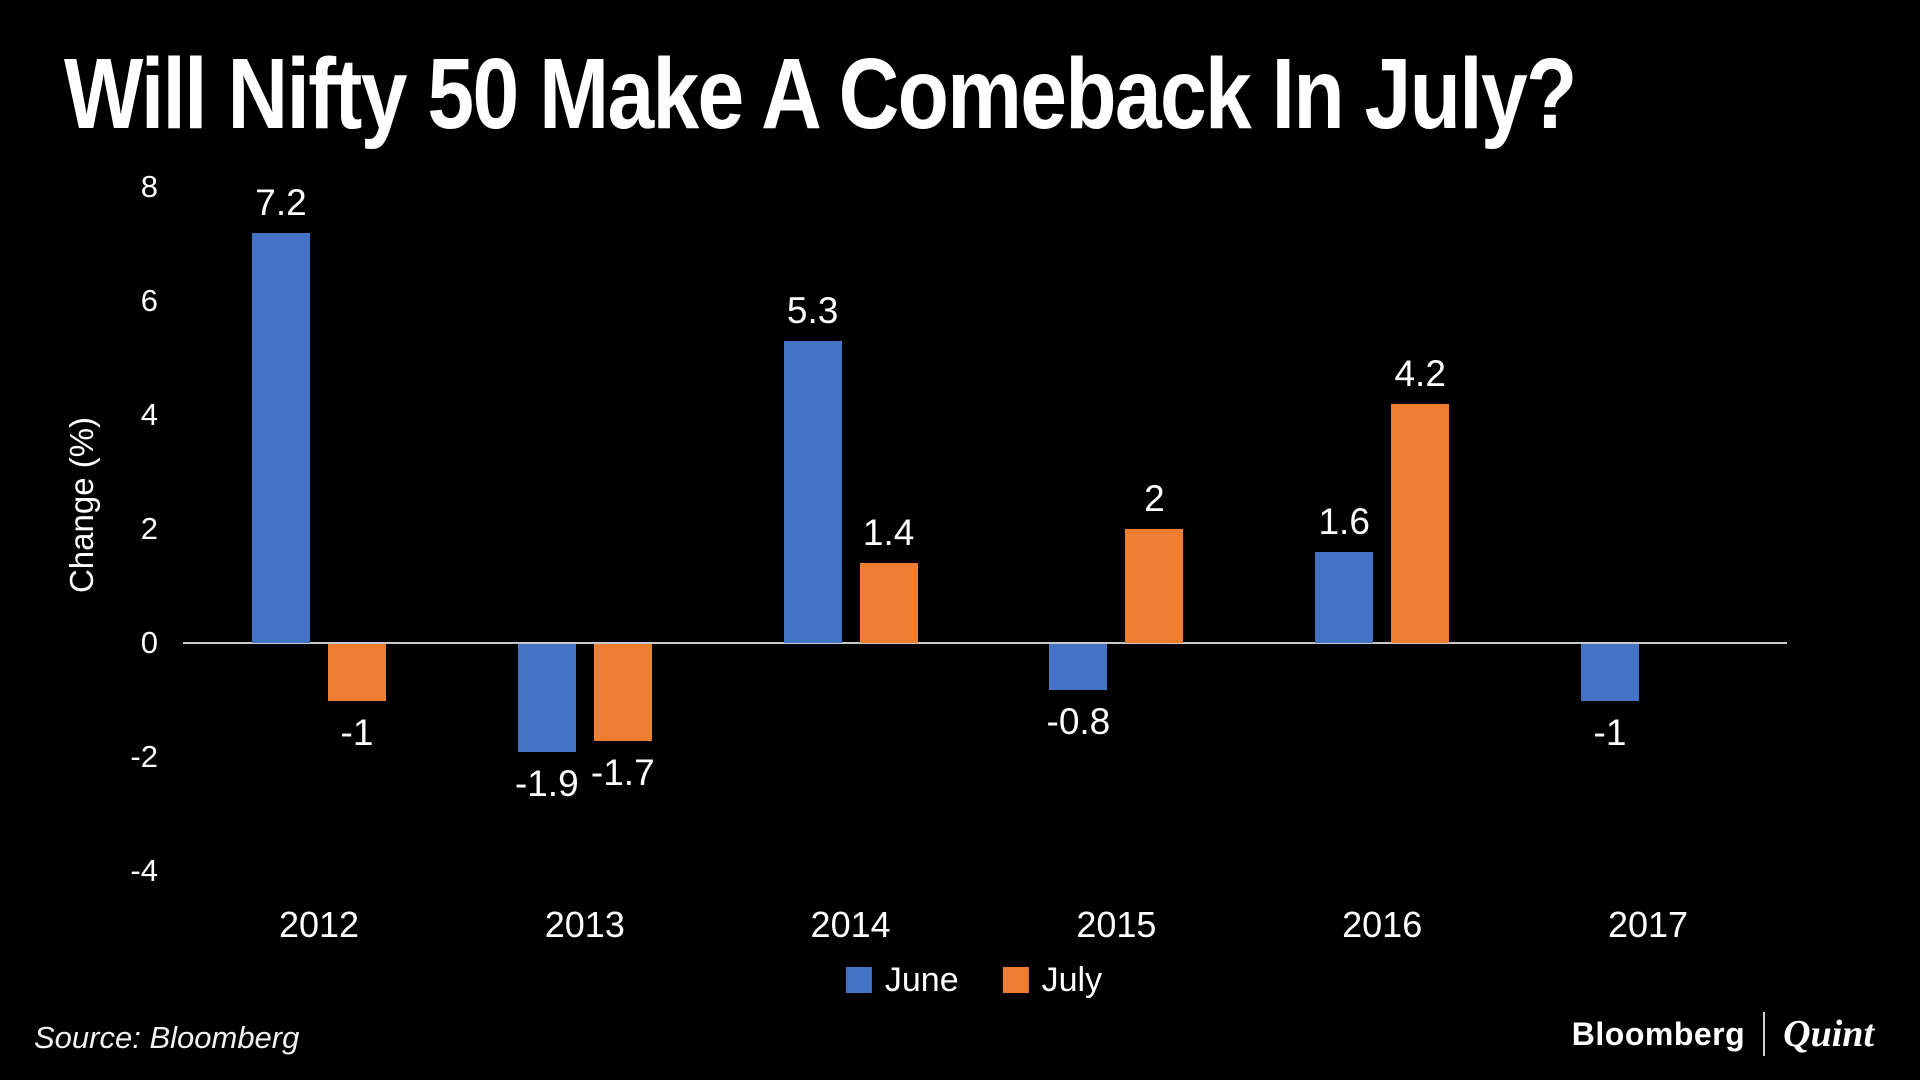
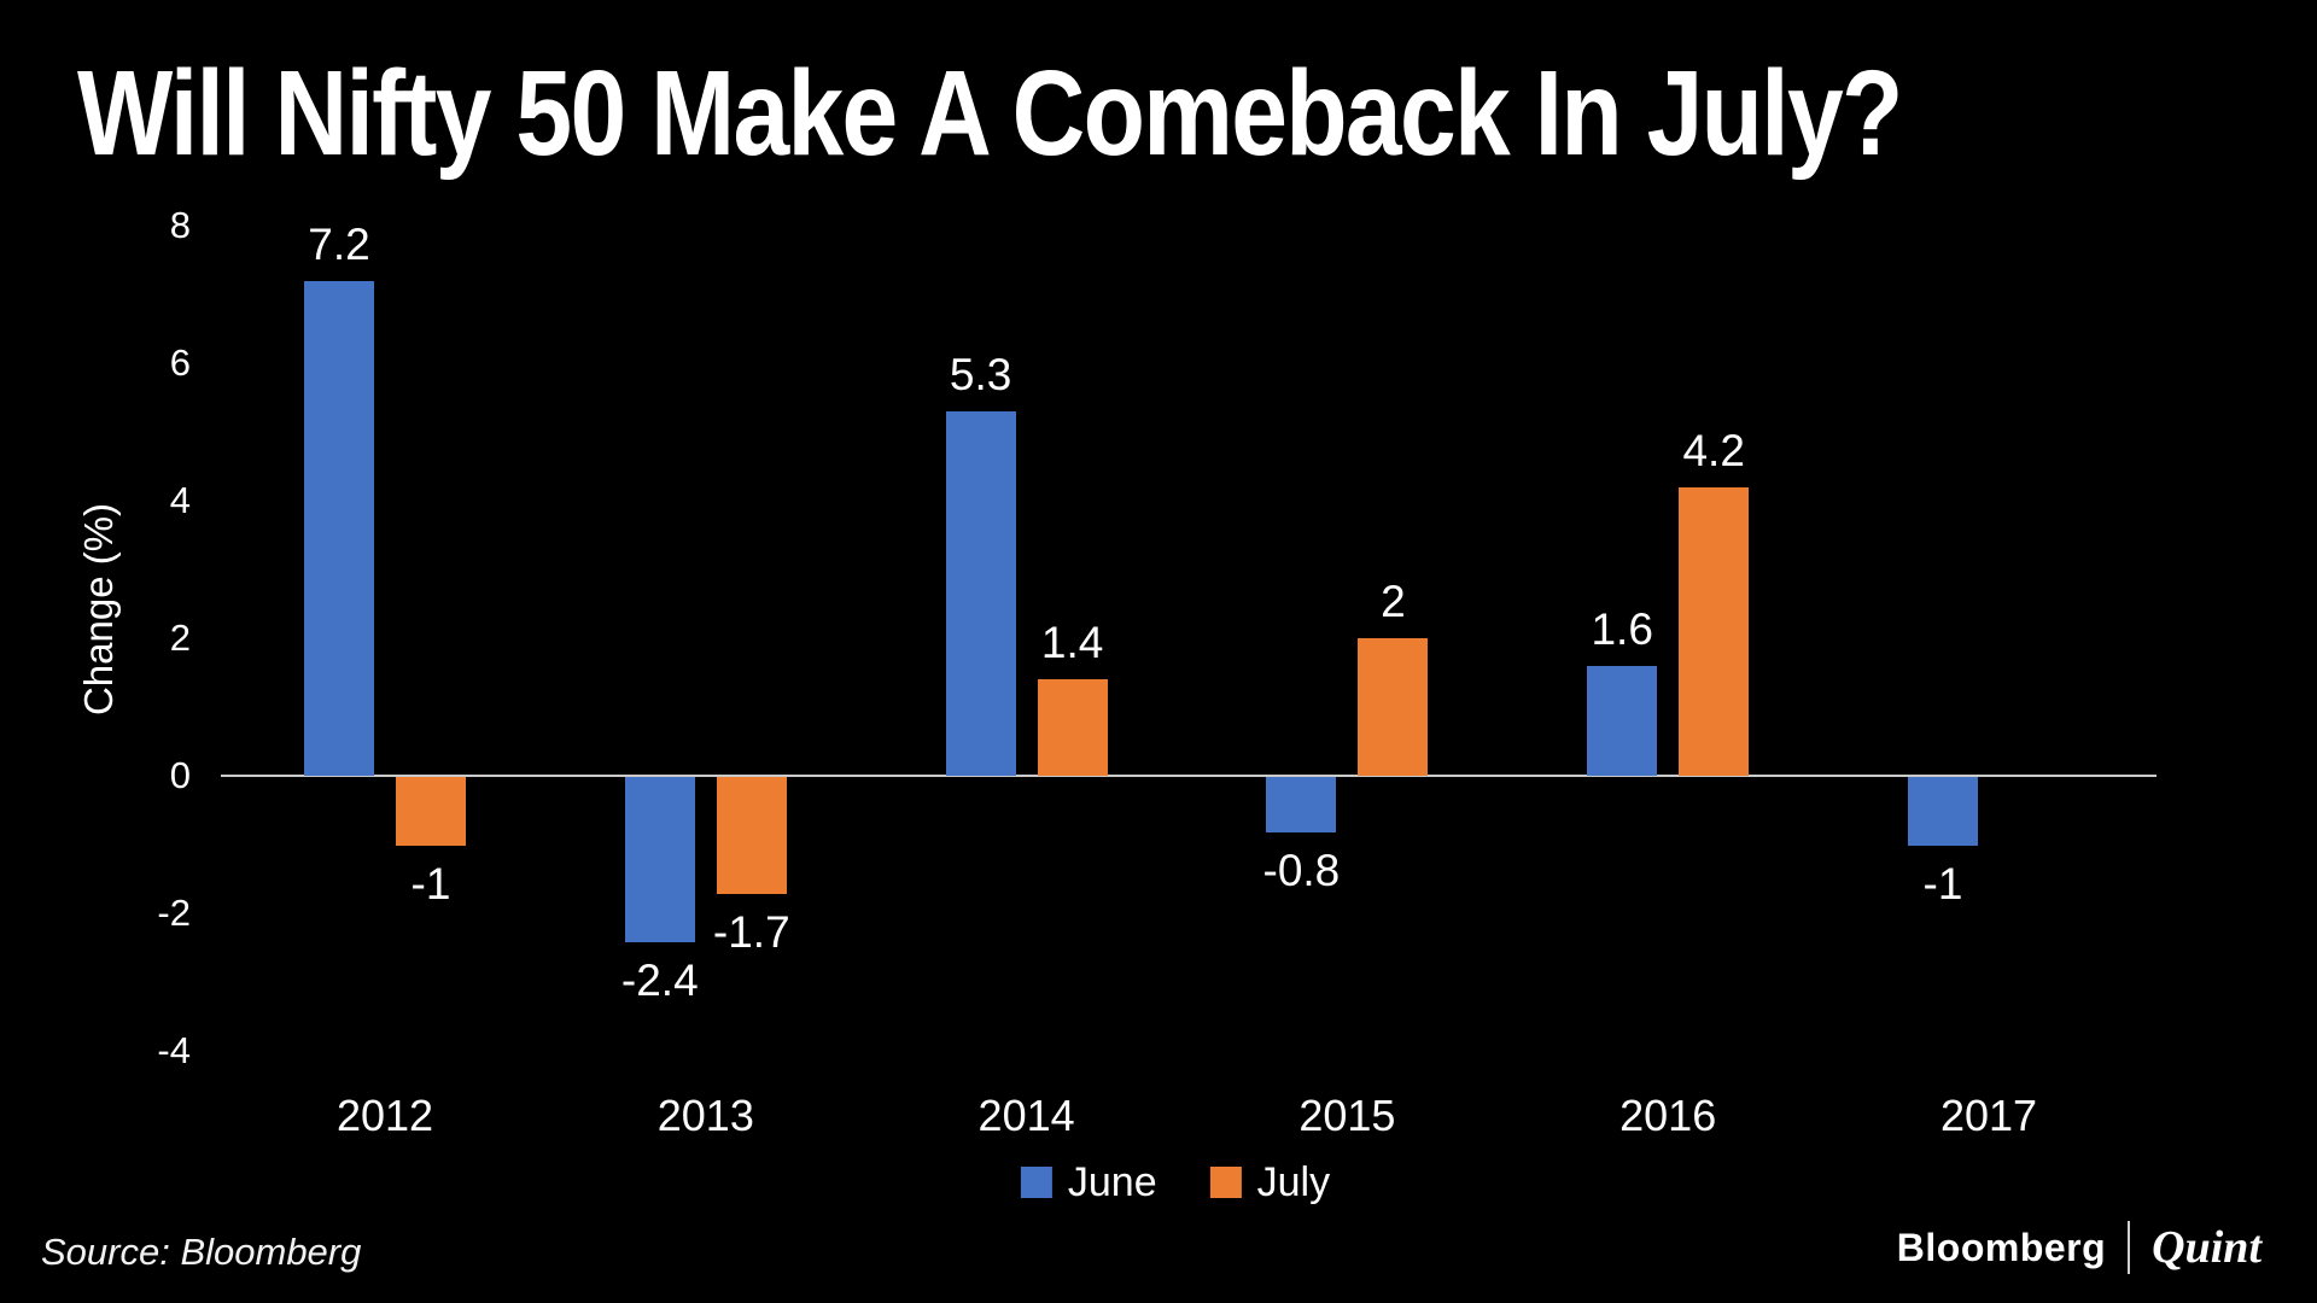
June/2013: -1.9 -> -2.4
